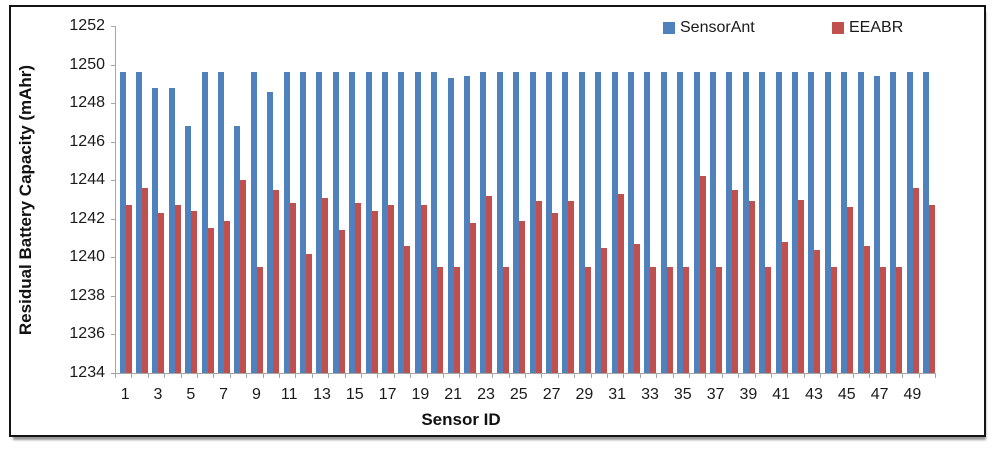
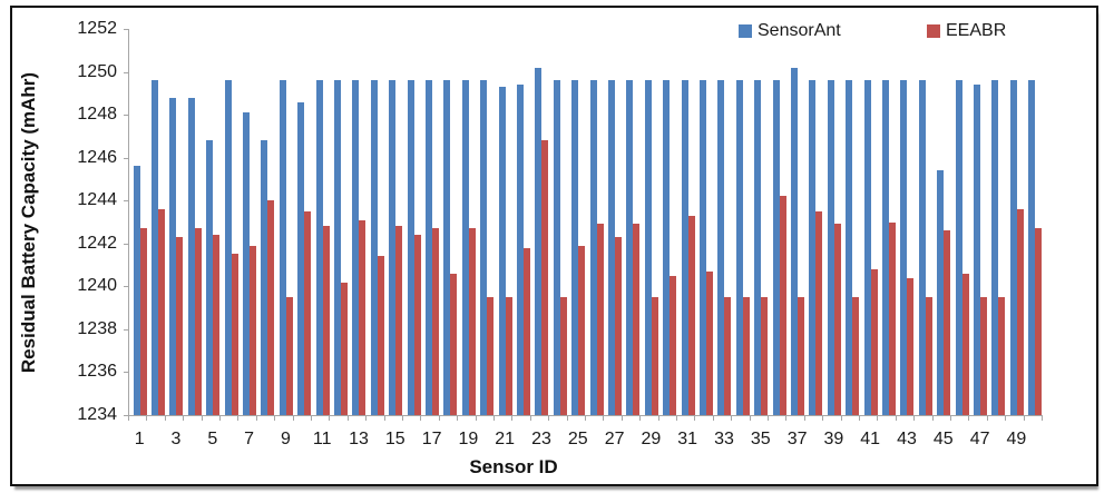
SensorAnt/1: 1249.6 -> 1245.6
SensorAnt/7: 1249.6 -> 1248.1
SensorAnt/23: 1249.6 -> 1250.2
EEABR/23: 1243.2 -> 1246.8
SensorAnt/37: 1249.6 -> 1250.2
SensorAnt/45: 1249.6 -> 1245.4
